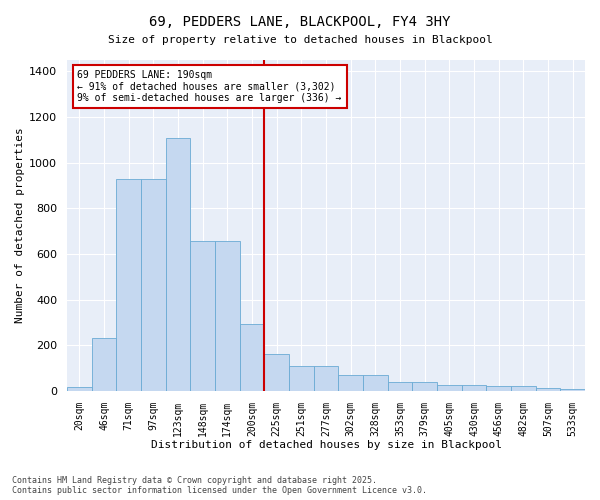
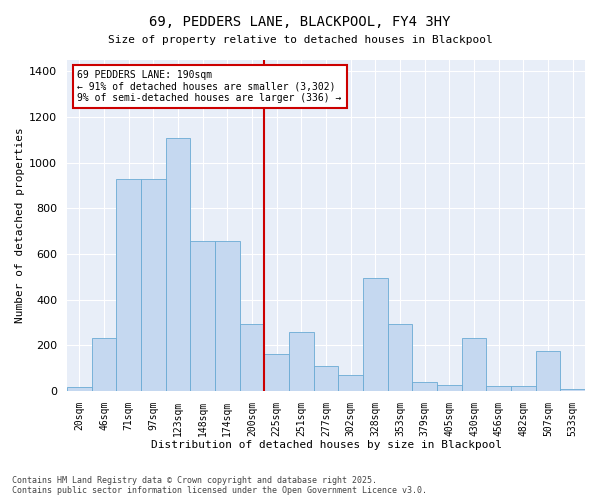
251sqm: 110 -> 260
328sqm: 70 -> 495
353sqm: 40 -> 295
430sqm: 25 -> 230
507sqm: 14 -> 175
